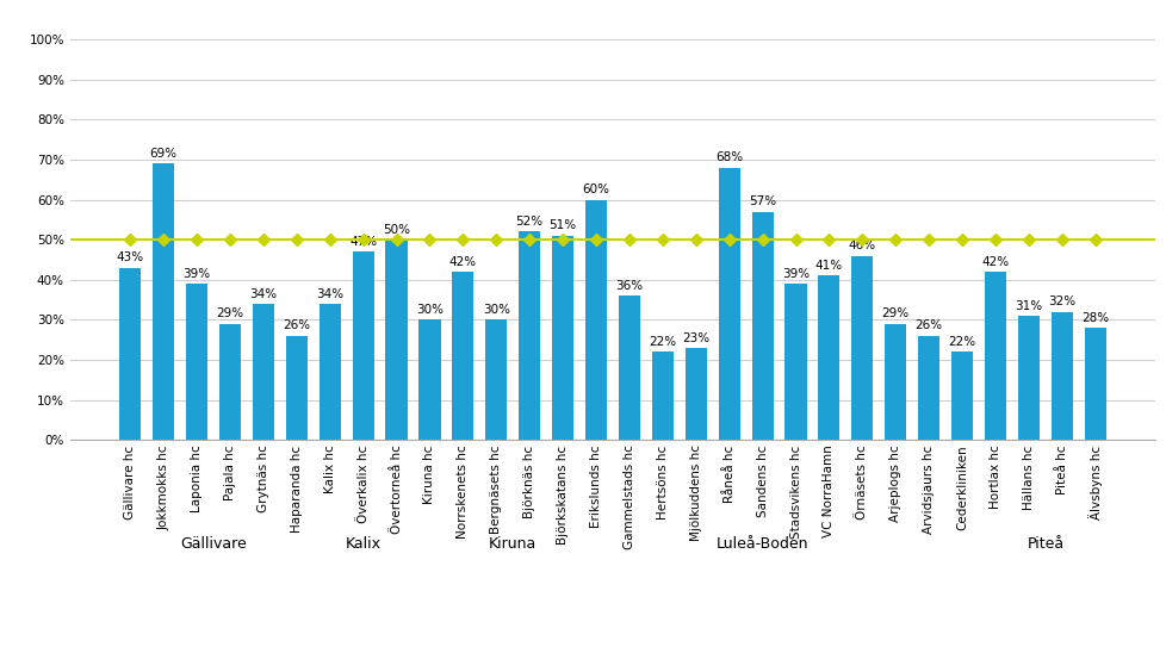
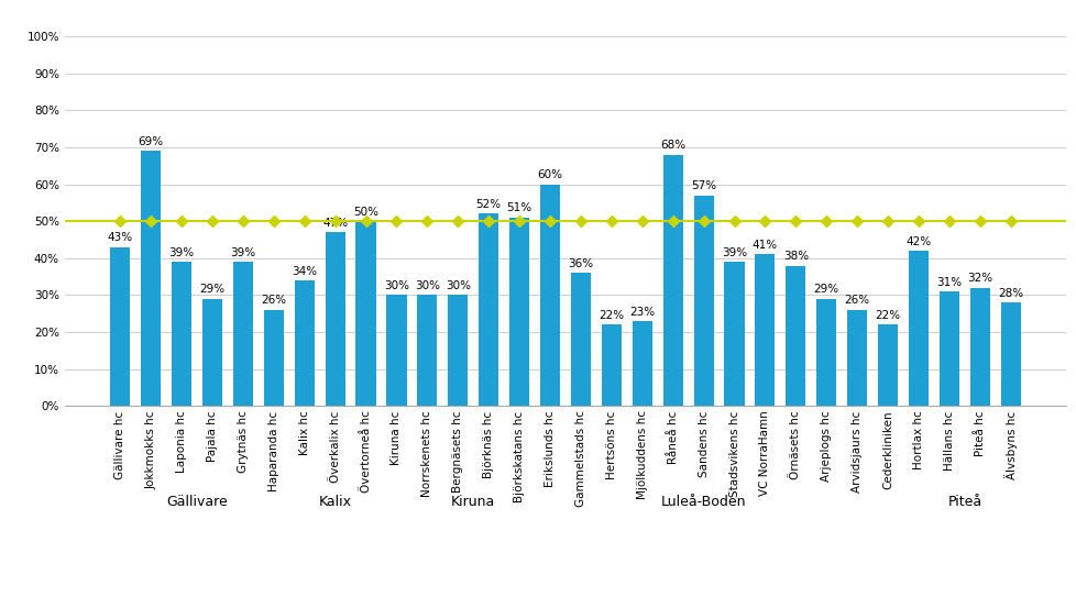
Grytnäs hc: 34% -> 39%
Norrskenets hc: 42% -> 30%
Örnäsets hc: 46% -> 38%
